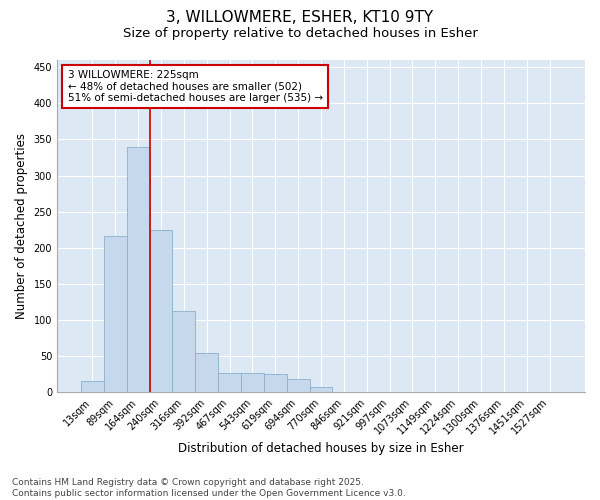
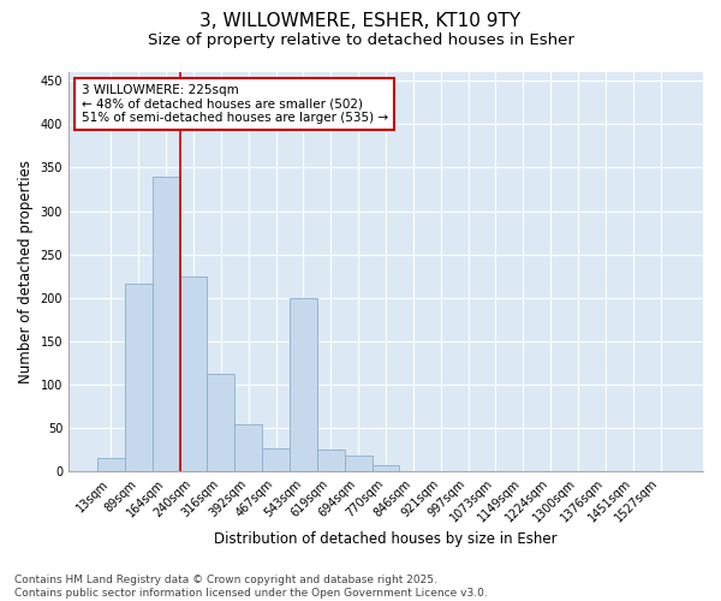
543sqm: 26 -> 200
